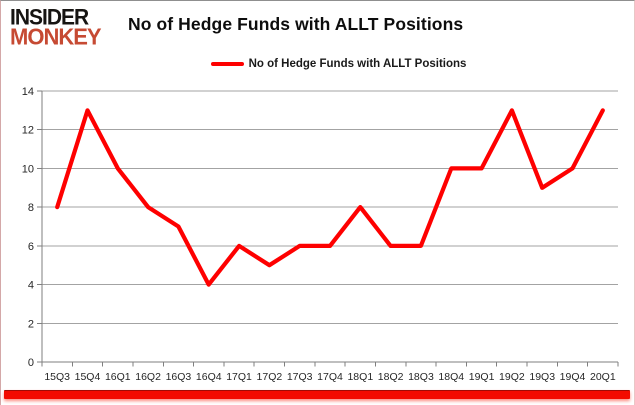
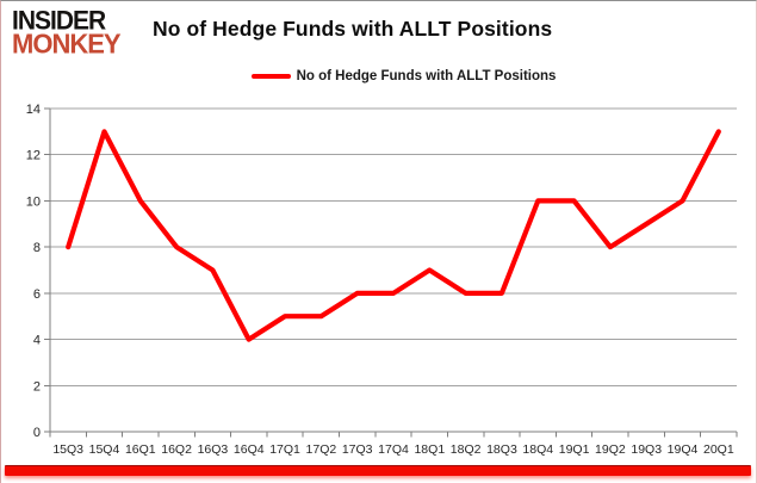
17Q1: 6 -> 5
18Q1: 8 -> 7
19Q2: 13 -> 8
